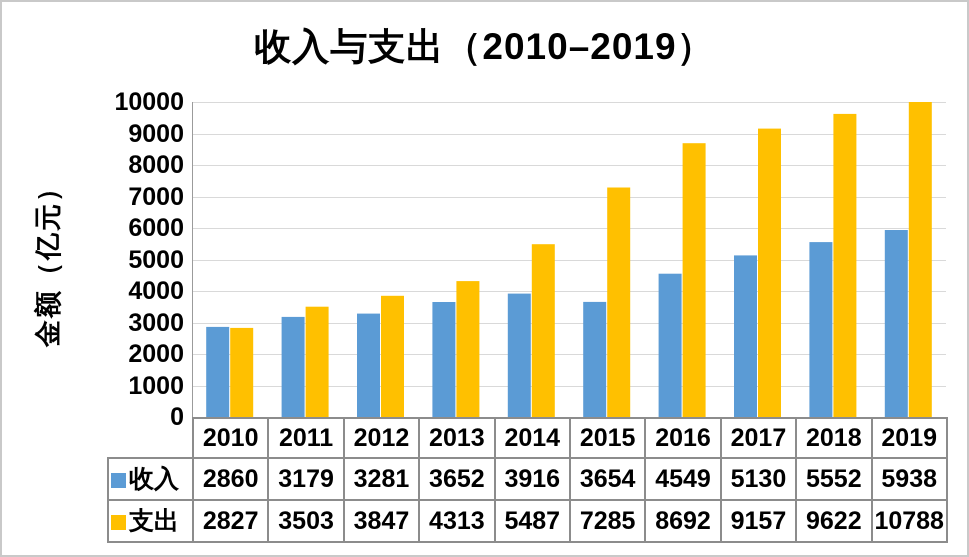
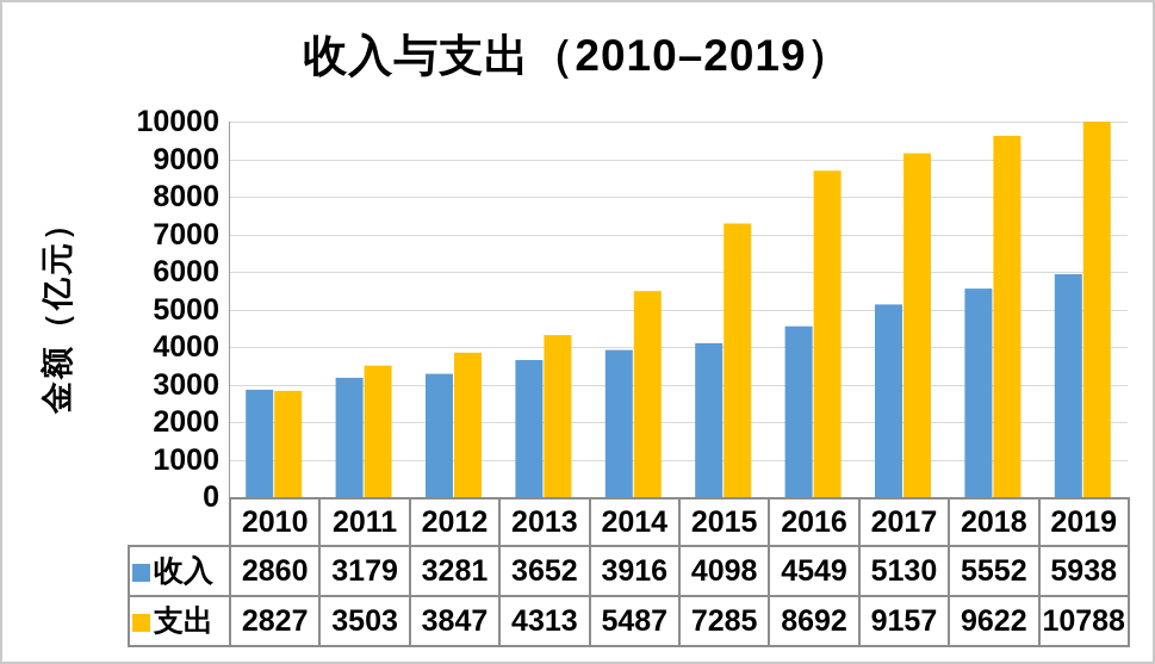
收入/2015: 3654 -> 4098
